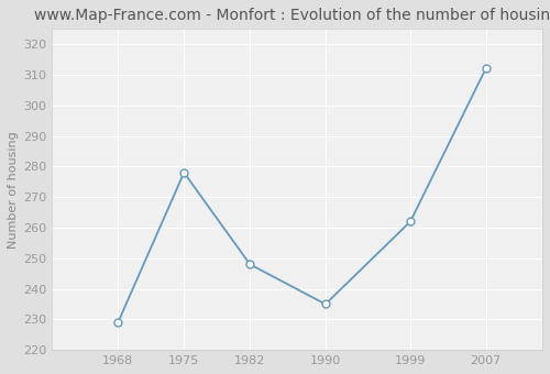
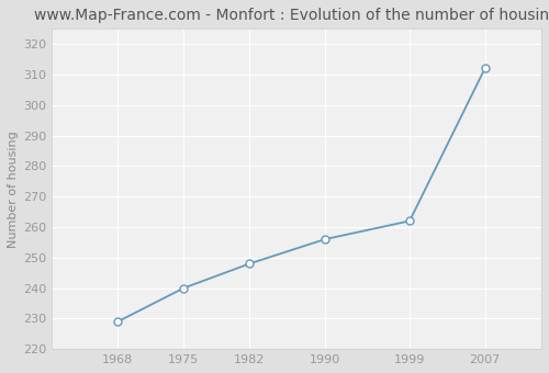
1975: 278 -> 240
1990: 235 -> 256
